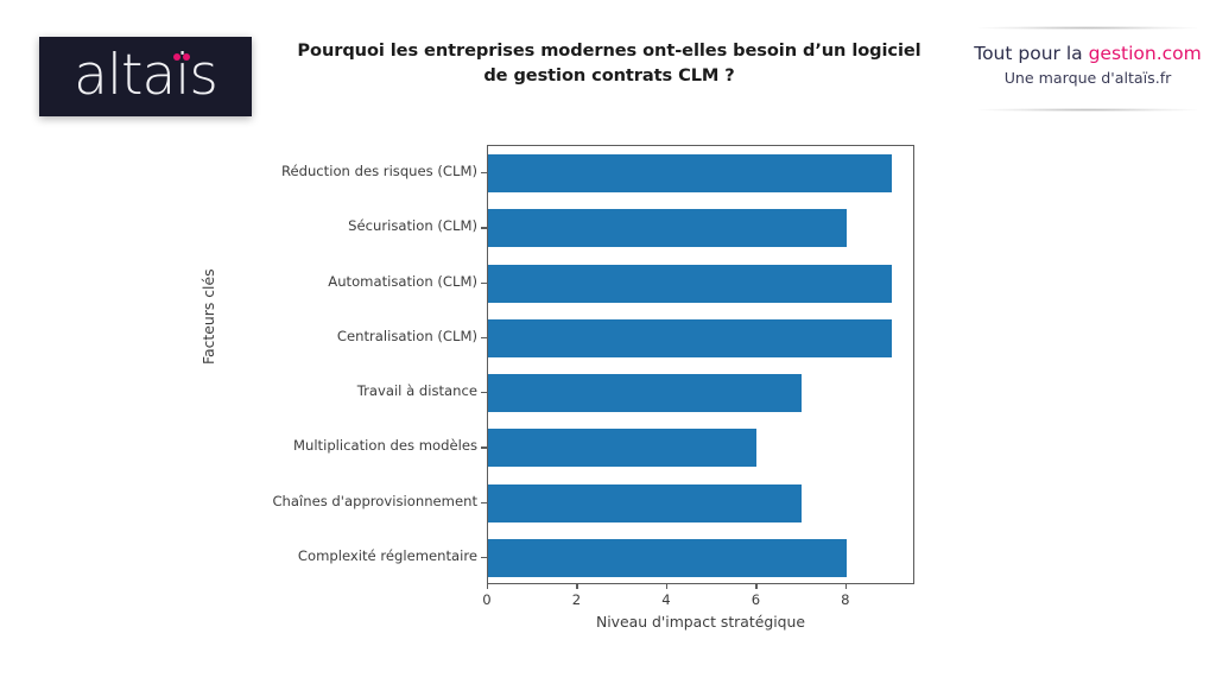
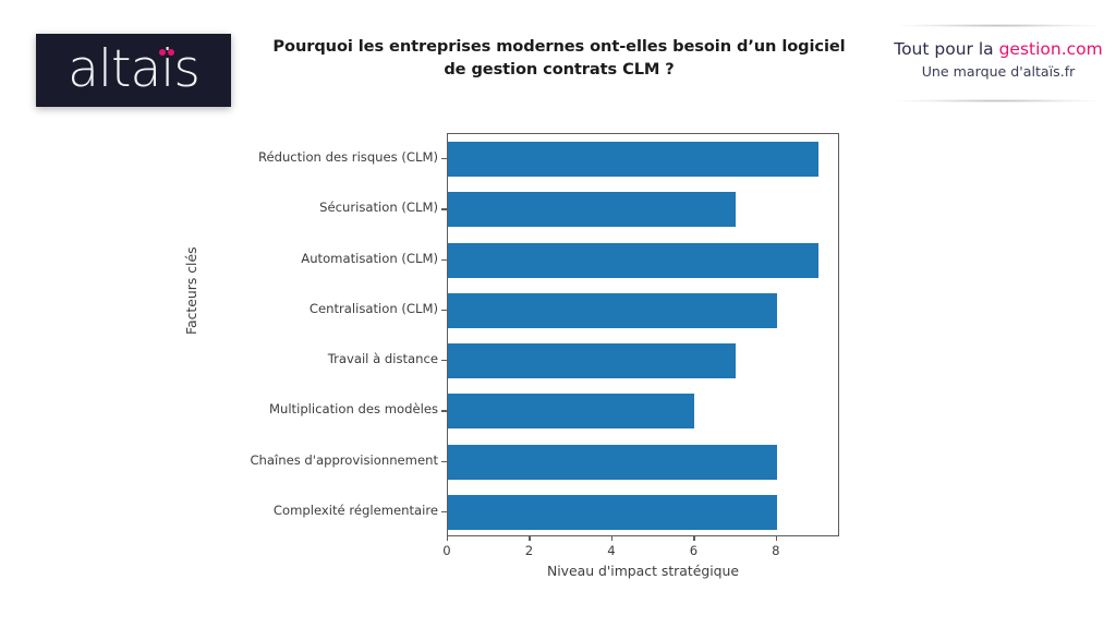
Sécurisation (CLM): 8 -> 7
Centralisation (CLM): 9 -> 8
Chaînes d'approvisionnement: 7 -> 8
